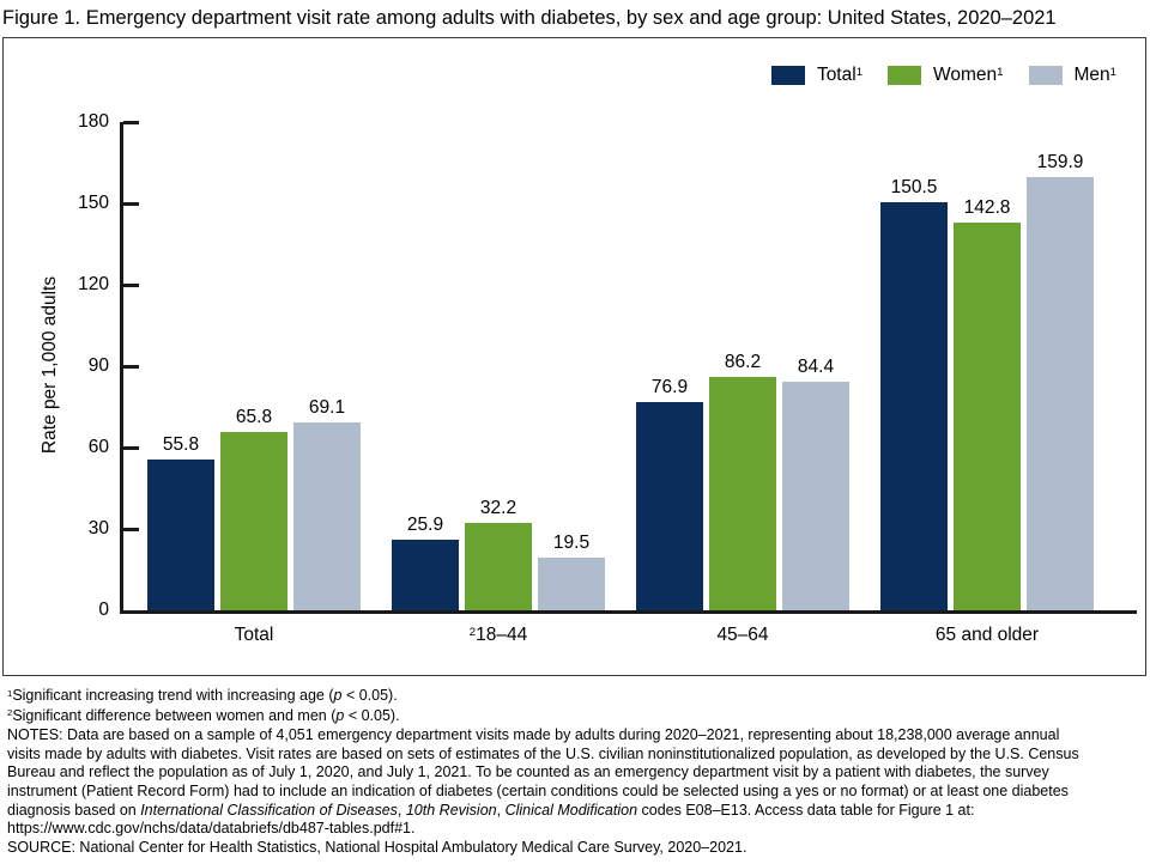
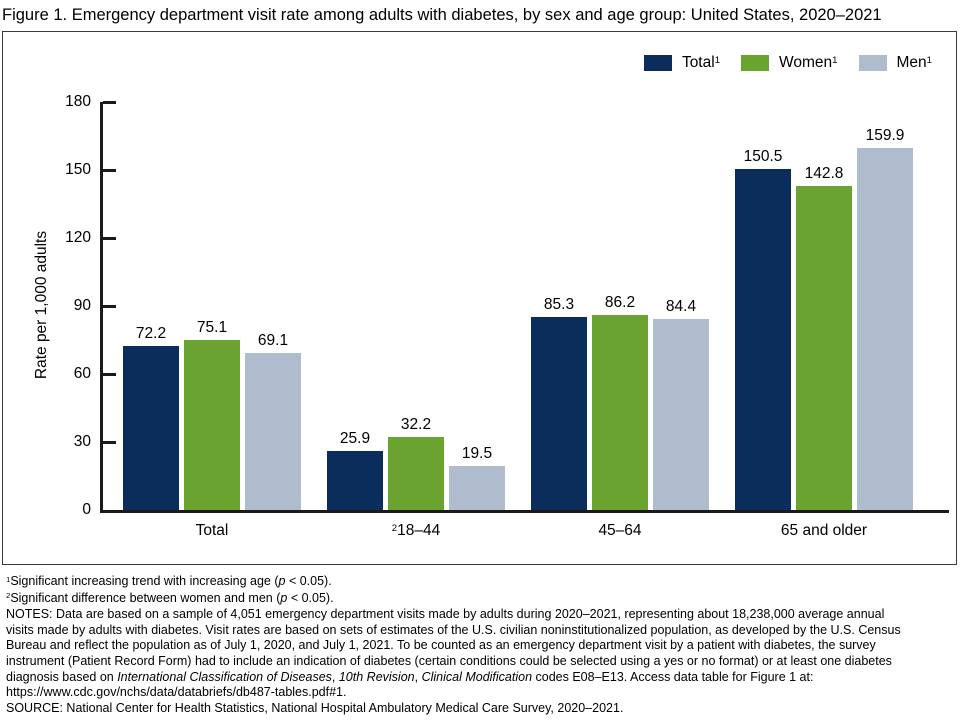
Total/Total: 55.8 -> 72.2
Women/Total: 65.8 -> 75.1
Total/45–64: 76.9 -> 85.3
